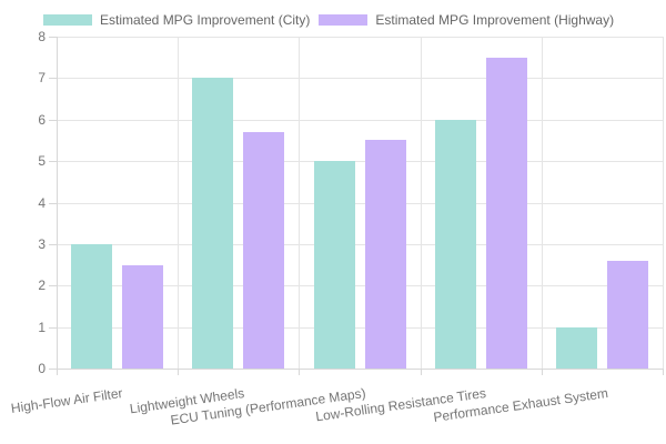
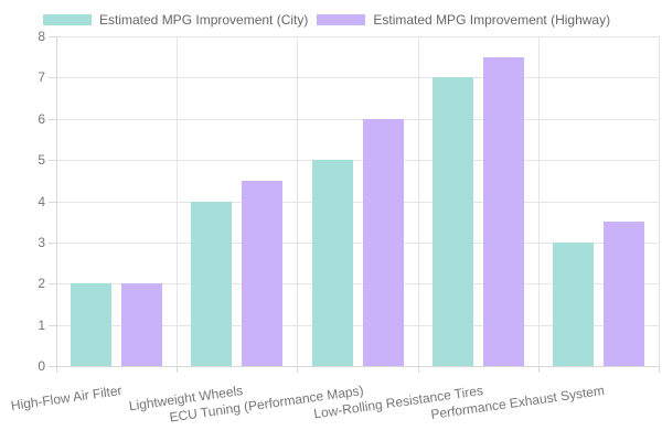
Estimated MPG Improvement (City)/High-Flow Air Filter: 3 -> 2
Estimated MPG Improvement (Highway)/High-Flow Air Filter: 2.5 -> 2.0
Estimated MPG Improvement (City)/Lightweight Wheels: 7 -> 4
Estimated MPG Improvement (Highway)/Lightweight Wheels: 5.7 -> 4.5
Estimated MPG Improvement (Highway)/ECU Tuning (Performance Maps): 5.5 -> 6.0
Estimated MPG Improvement (City)/Low-Rolling Resistance Tires: 6 -> 7
Estimated MPG Improvement (City)/Performance Exhaust System: 1 -> 3
Estimated MPG Improvement (Highway)/Performance Exhaust System: 2.6 -> 3.5
